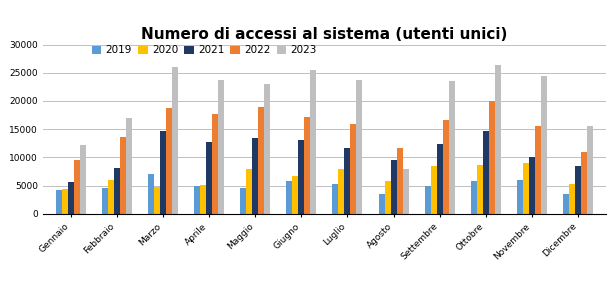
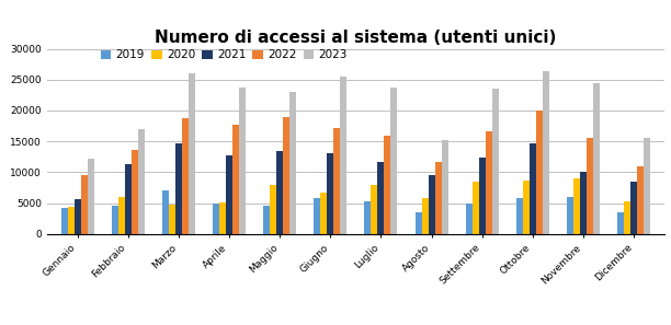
2021/Febbraio: 8200 -> 11400
2023/Agosto: 7900 -> 15200
